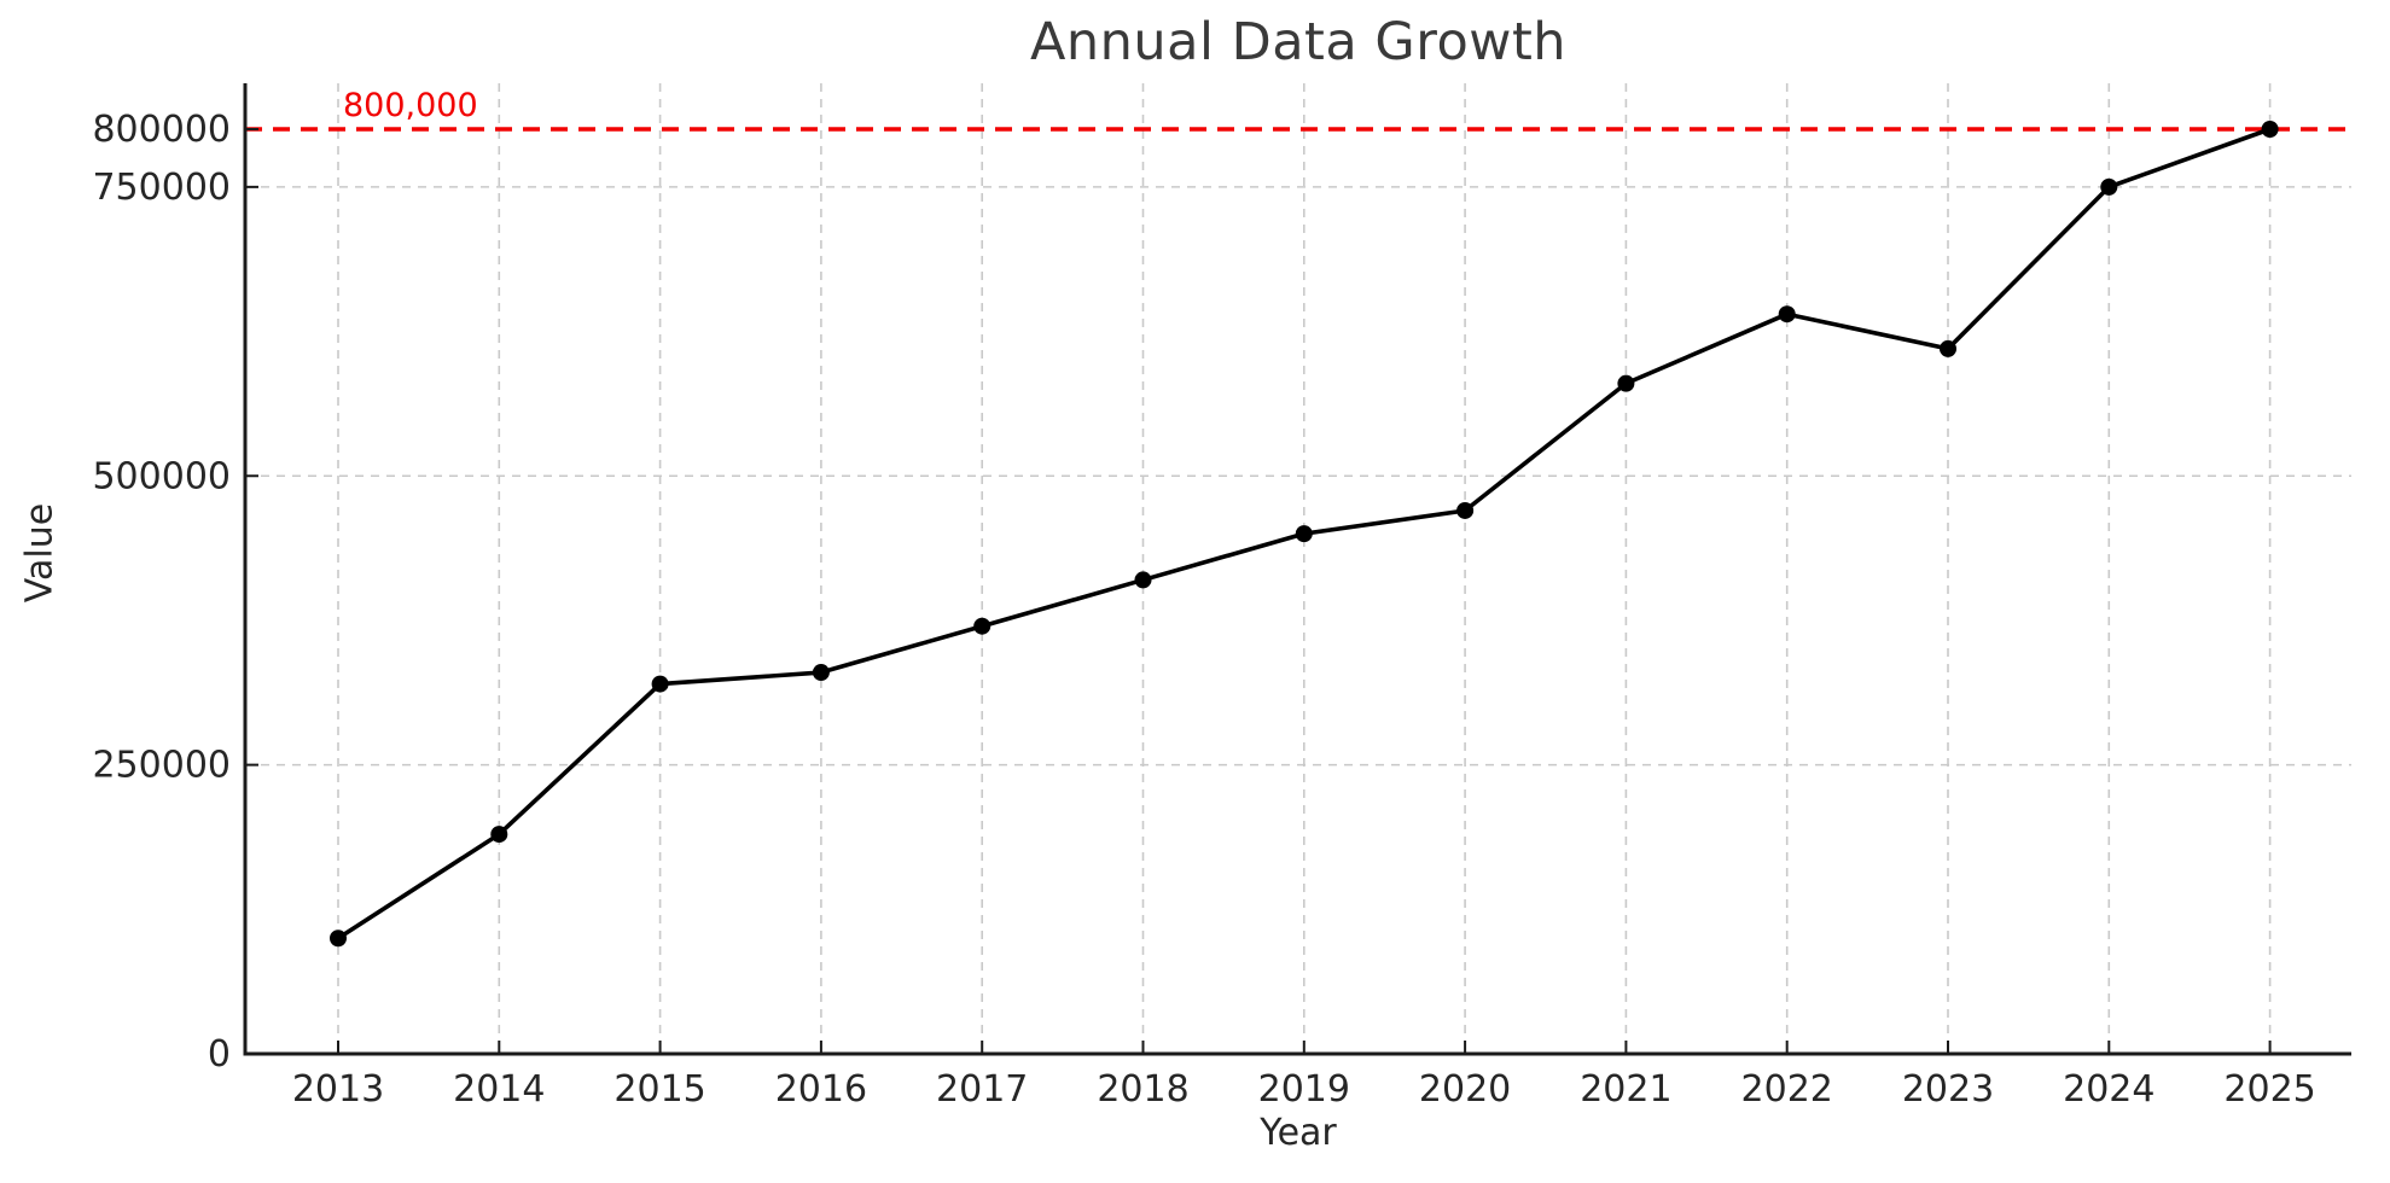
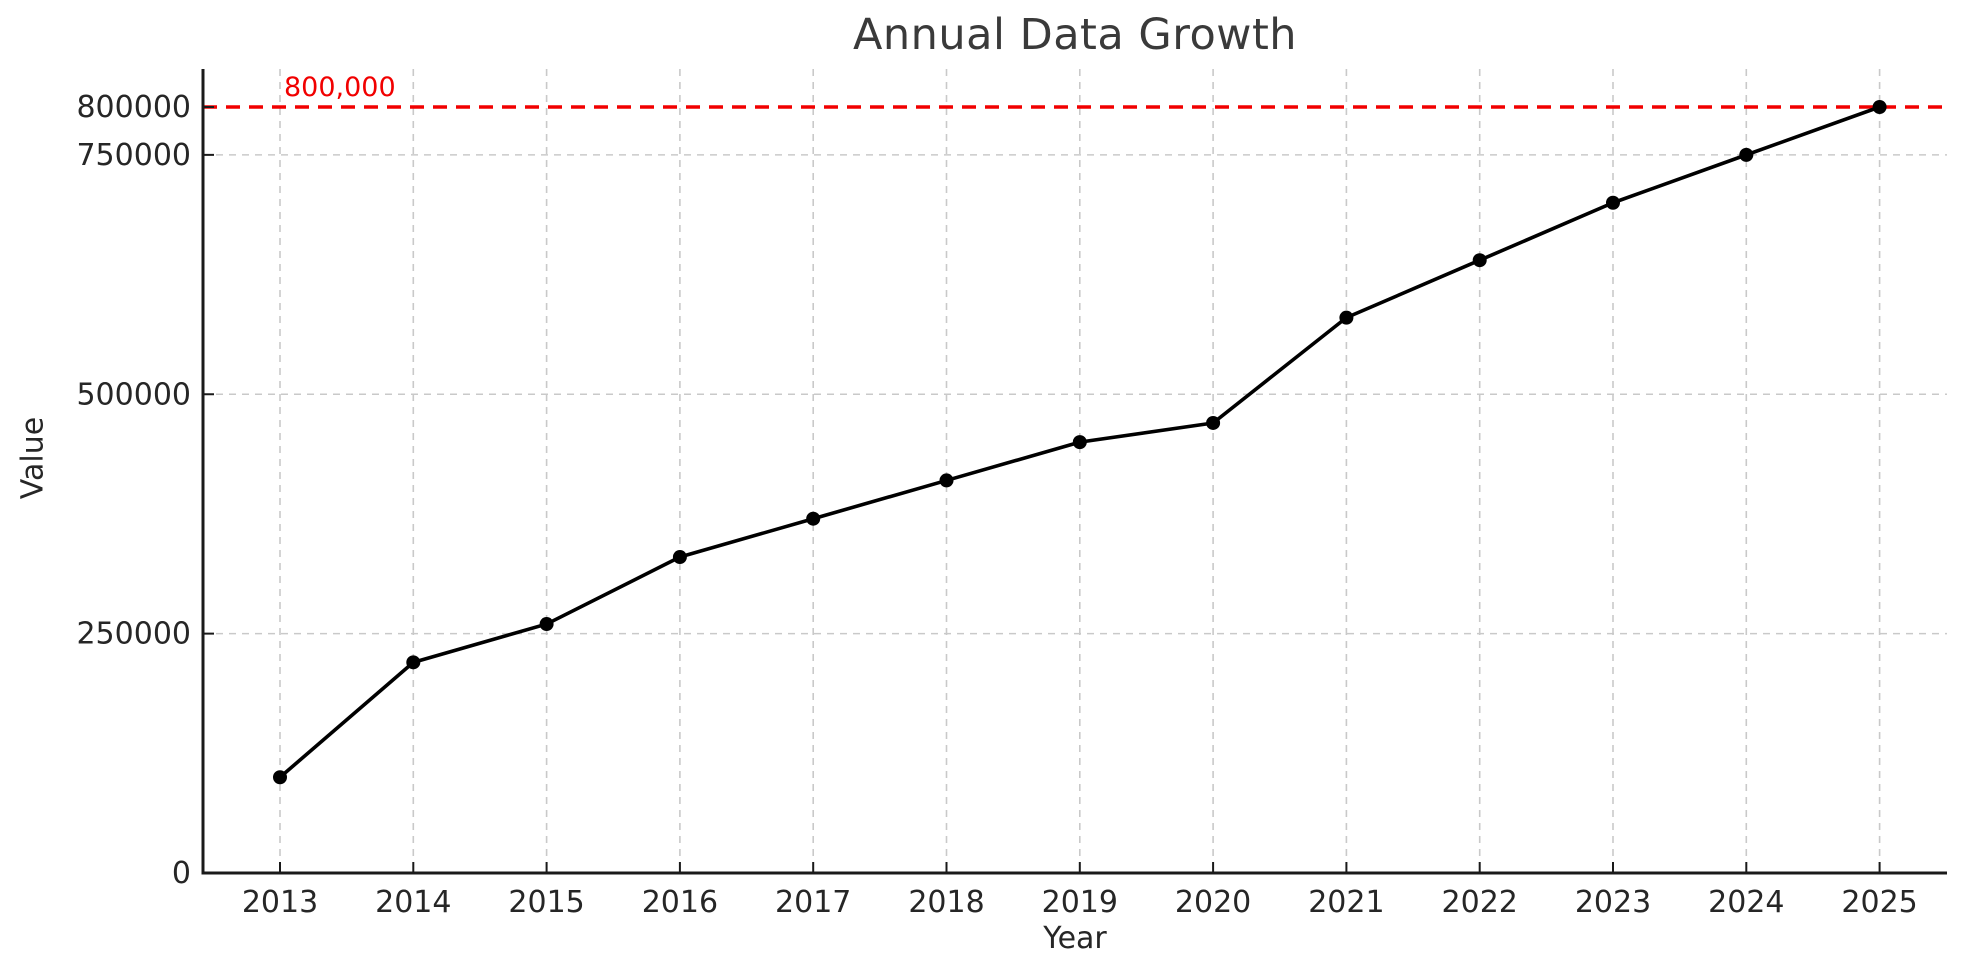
2014: 190000 -> 220000
2015: 320000 -> 260000
2023: 610000 -> 700000
